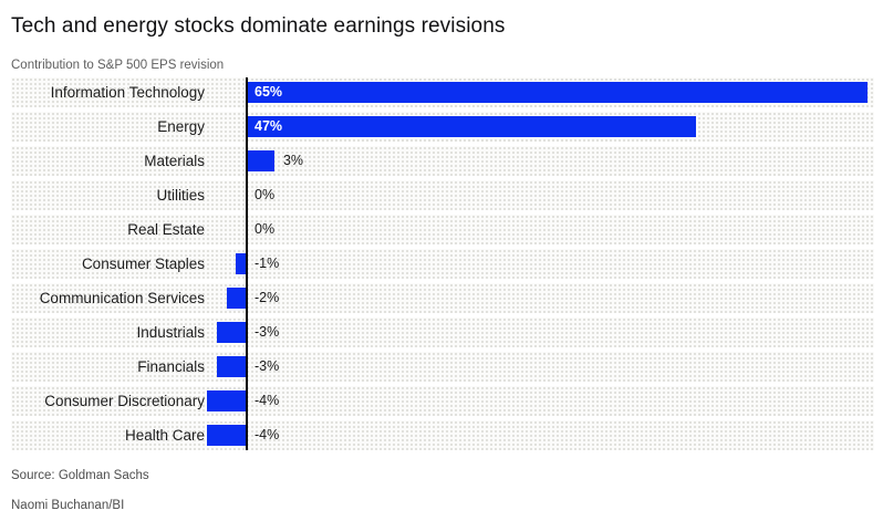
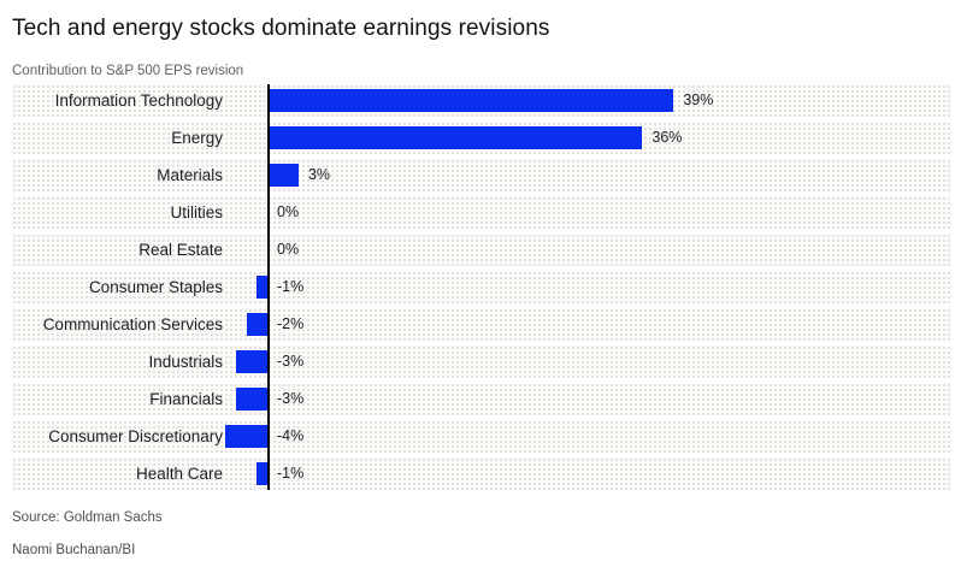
Information Technology: 65% -> 39%
Energy: 47% -> 36%
Health Care: -4% -> -1%
